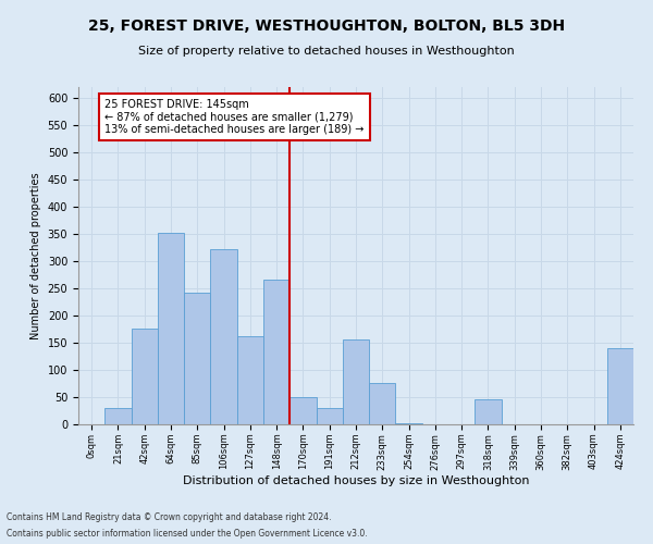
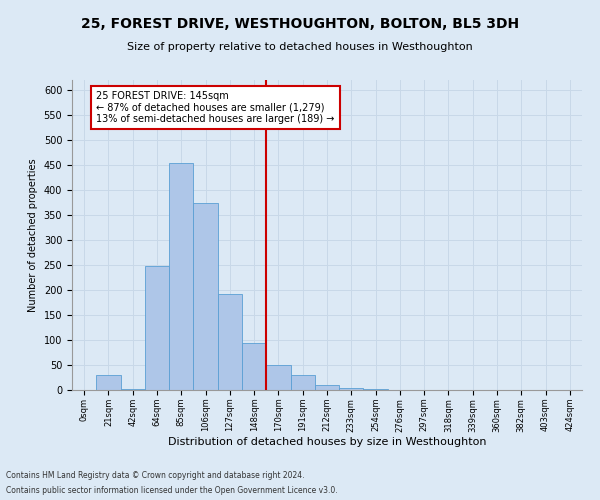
42sqm: 176 -> 3
64sqm: 352 -> 248
85sqm: 242 -> 455
106sqm: 322 -> 375
127sqm: 162 -> 192
148sqm: 266 -> 95
212sqm: 156 -> 10
233sqm: 76 -> 4
318sqm: 46 -> 1
424sqm: 140 -> 1
